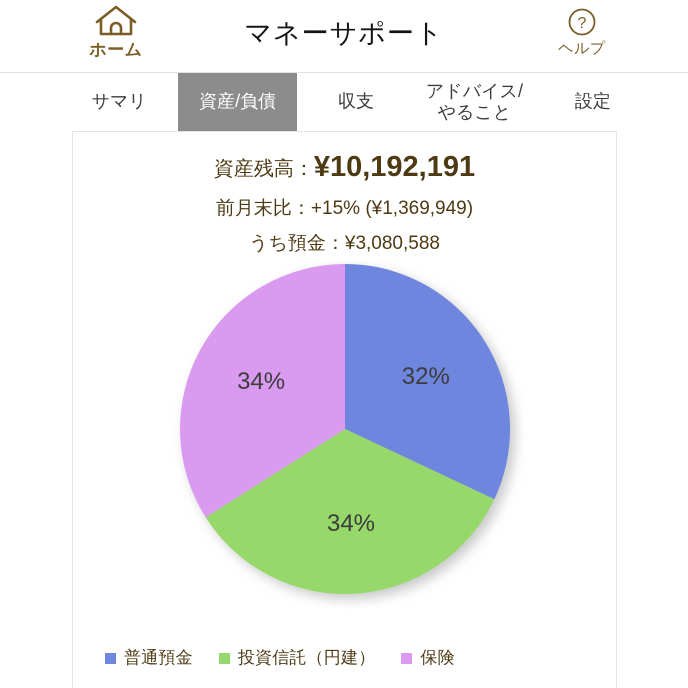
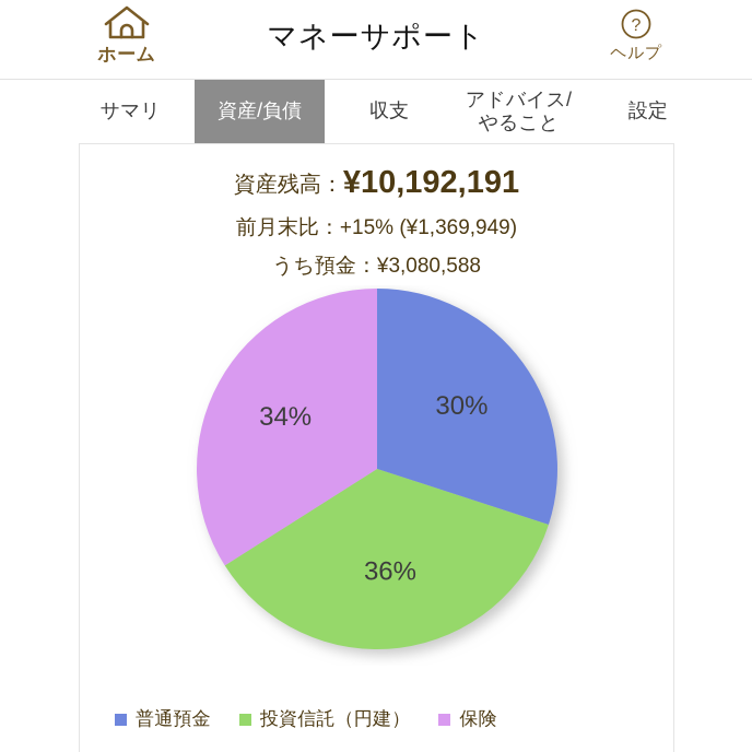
普通預金: 32% -> 30%
投資信託（円建）: 34% -> 36%
